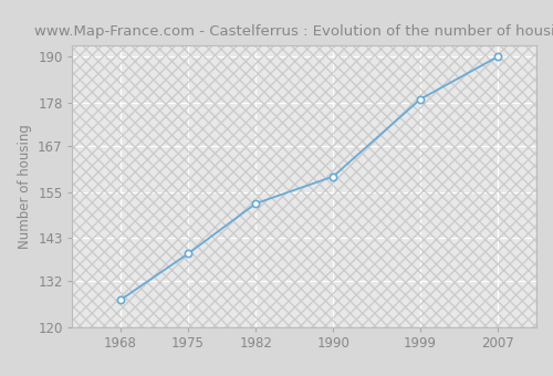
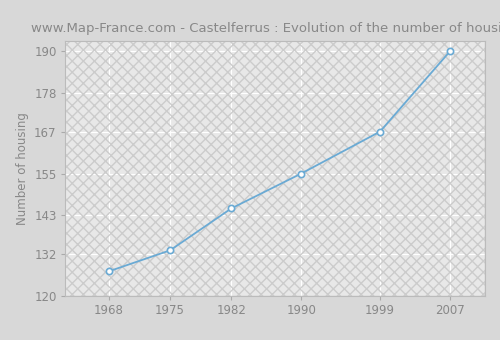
1975: 139 -> 133
1982: 152 -> 145
1990: 159 -> 155
1999: 179 -> 167
